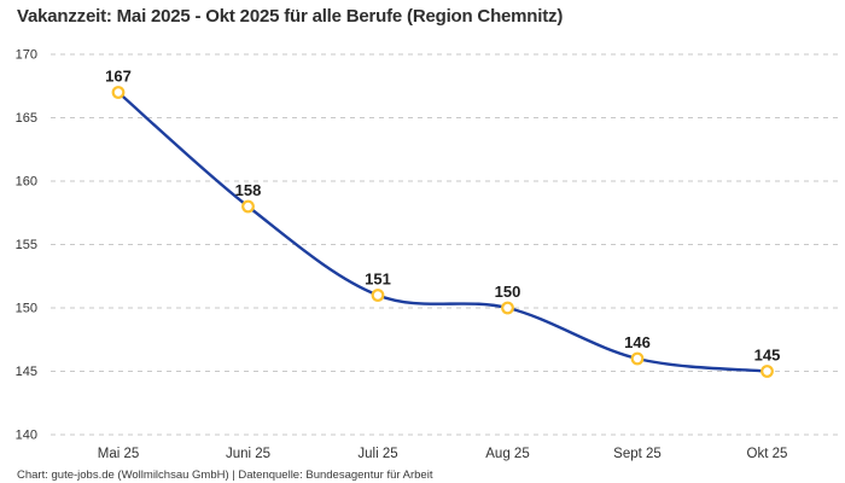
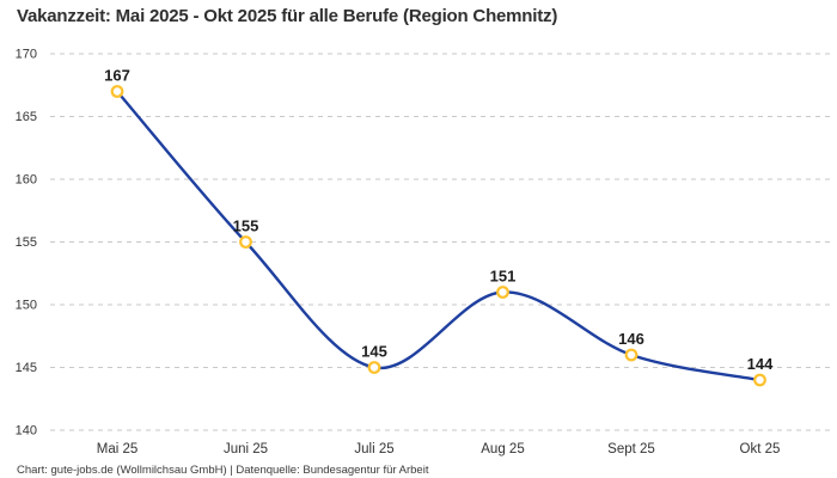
Juni 25: 158 -> 155
Juli 25: 151 -> 145
Aug 25: 150 -> 151
Okt 25: 145 -> 144
